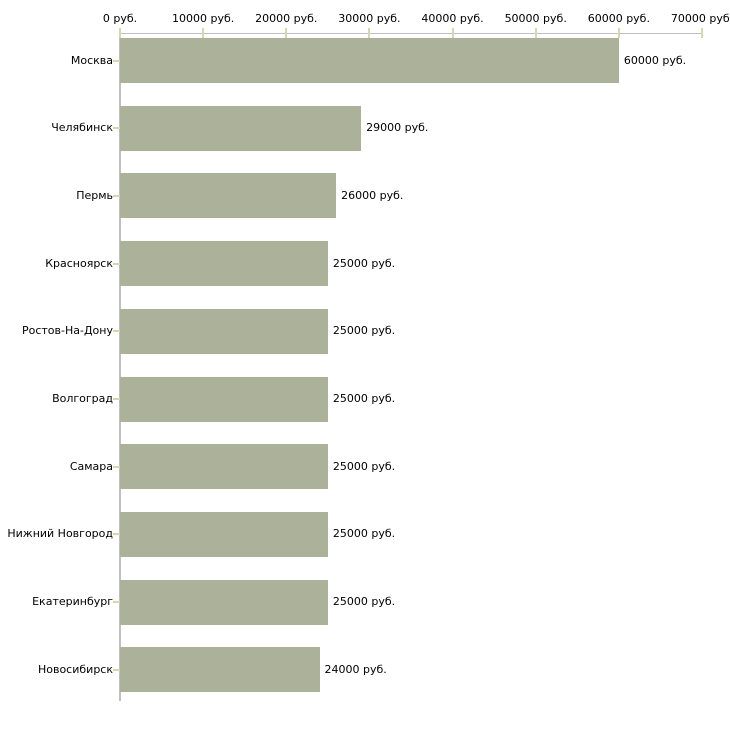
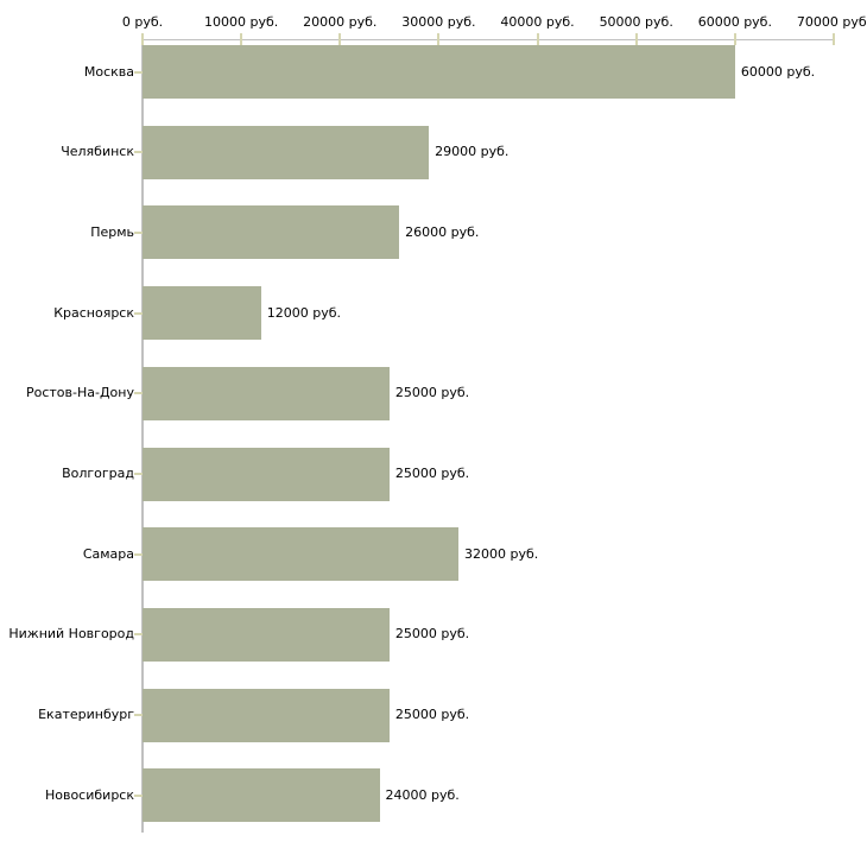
Красноярск: 25000 -> 12000
Самара: 25000 -> 32000
